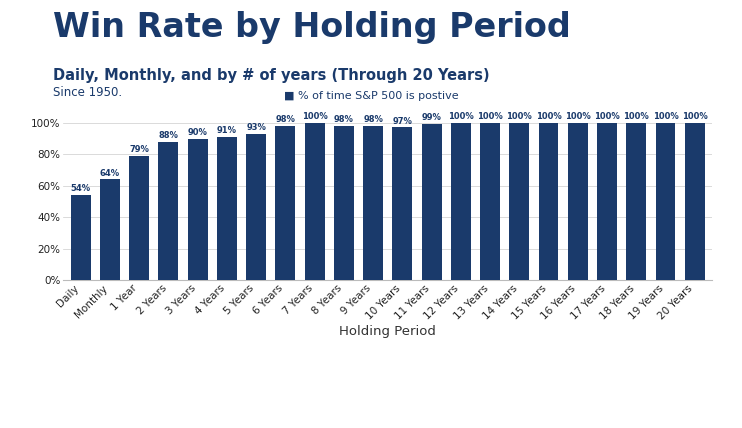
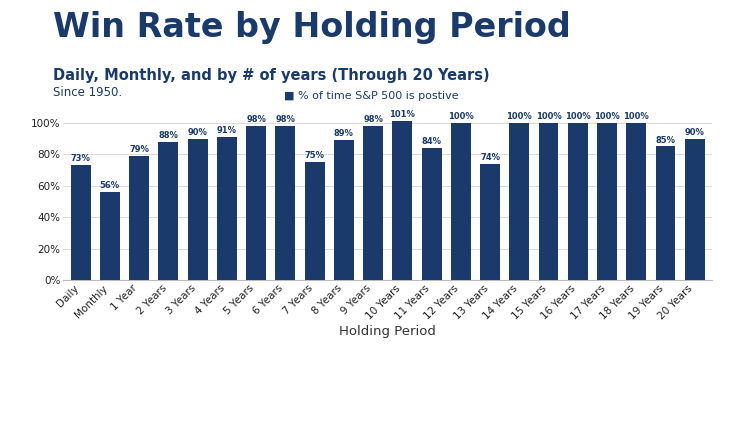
Daily: 54% -> 73%
Monthly: 64% -> 56%
5 Years: 93% -> 98%
7 Years: 100% -> 75%
8 Years: 98% -> 89%
10 Years: 97% -> 101%
11 Years: 99% -> 84%
13 Years: 100% -> 74%
19 Years: 100% -> 85%
20 Years: 100% -> 90%
